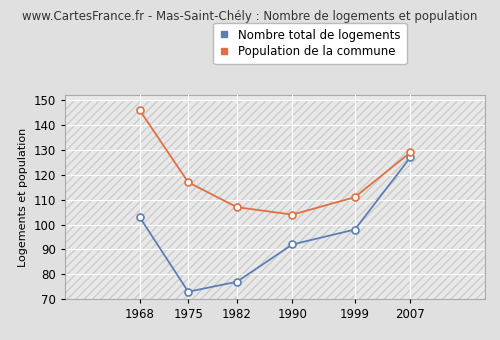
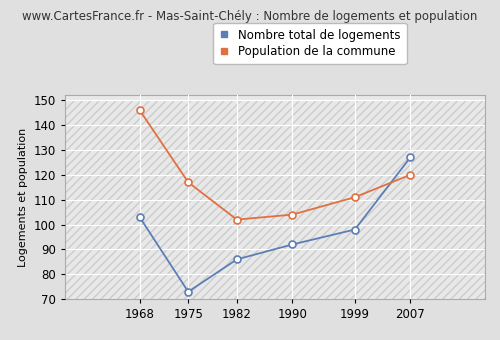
Nombre total de logements/1982: 77 -> 86
Population de la commune/1982: 107 -> 102
Population de la commune/2007: 129 -> 120
